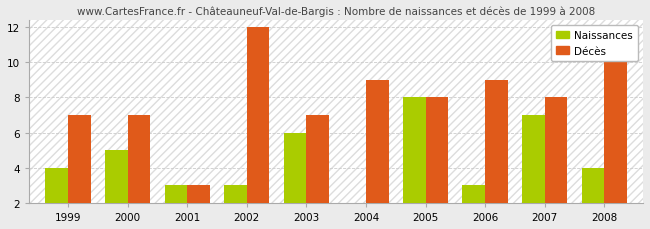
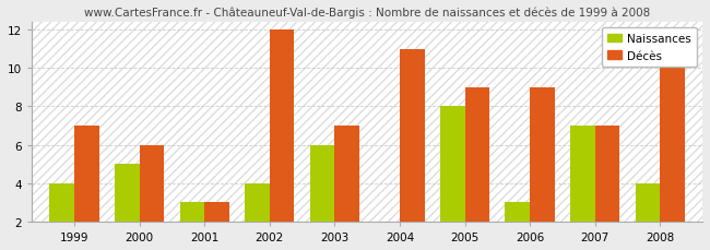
Décès/2000: 7 -> 6
Naissances/2002: 3 -> 4
Décès/2004: 9 -> 11
Décès/2005: 8 -> 9
Décès/2007: 8 -> 7
